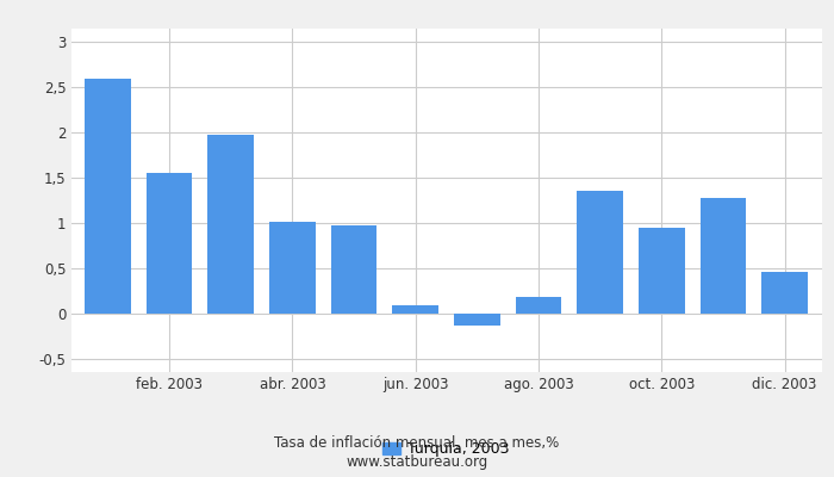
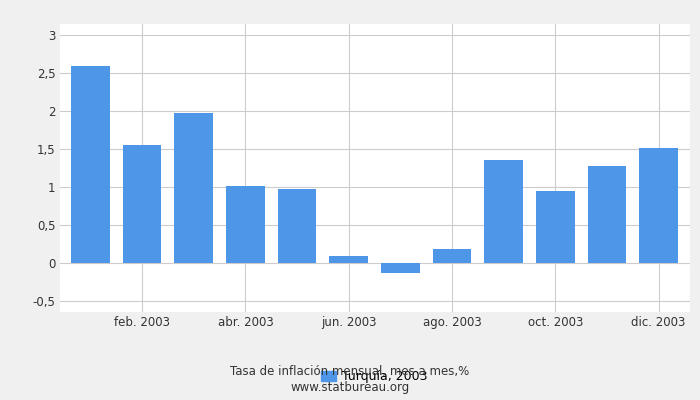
dic. 2003: 0,46 -> 1,52
